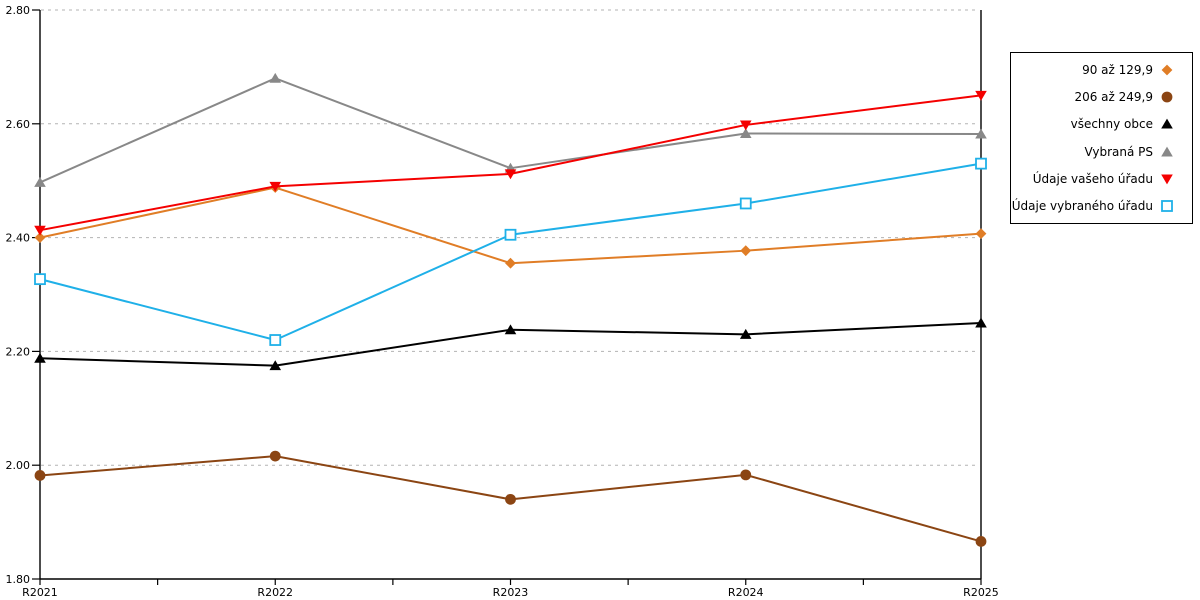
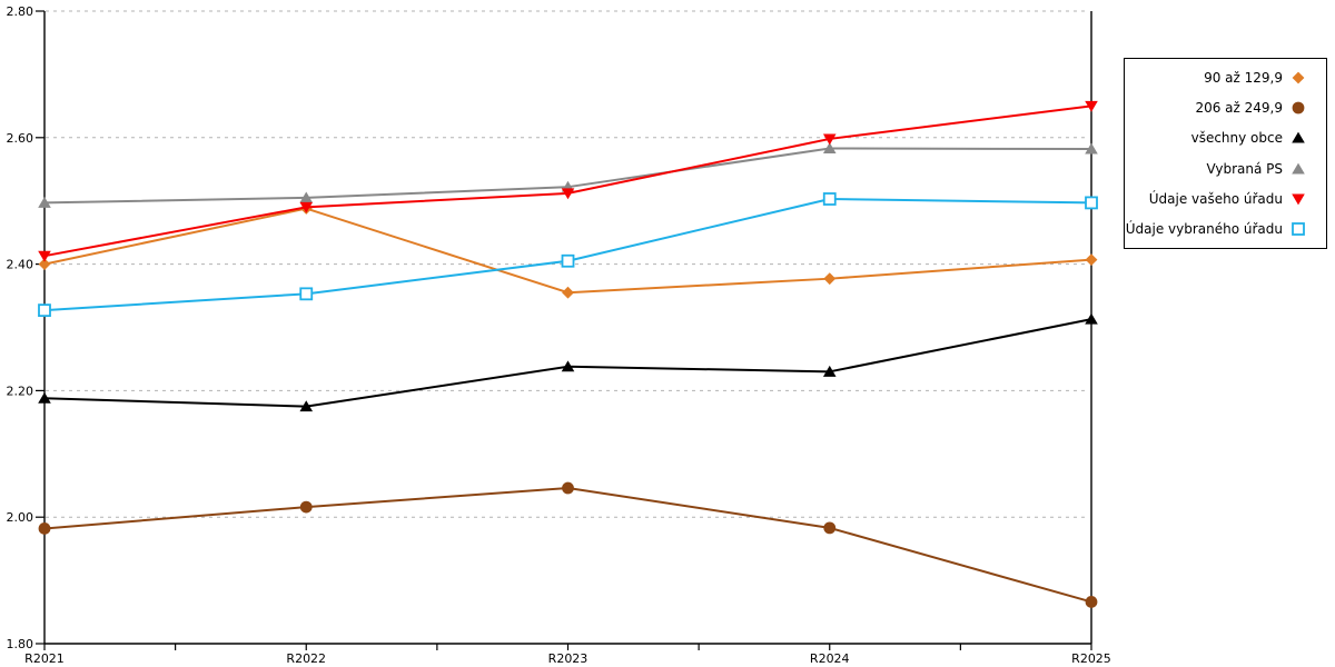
Vybraná PS/R2022: 2.68 -> 2.50
Údaje vybraného úřadu/R2022: 2.22 -> 2.35
206 až 249,9/R2023: 1.94 -> 2.05
Údaje vybraného úřadu/R2024: 2.46 -> 2.50
všechny obce/R2025: 2.25 -> 2.31
Údaje vybraného úřadu/R2025: 2.53 -> 2.50
